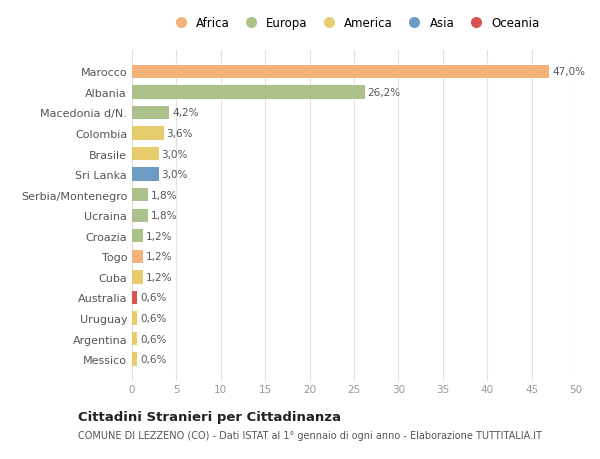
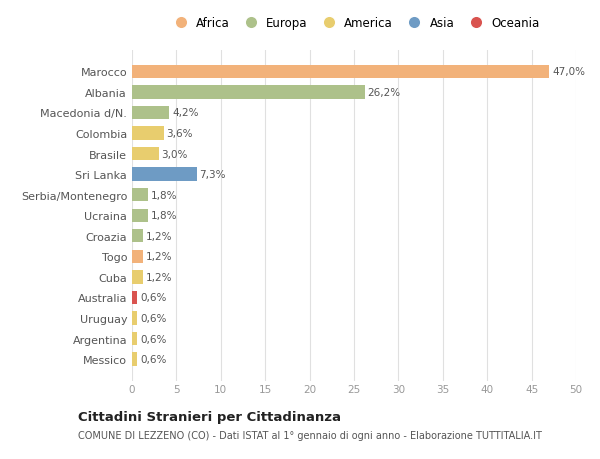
Sri Lanka: 3,0% -> 7,3%
